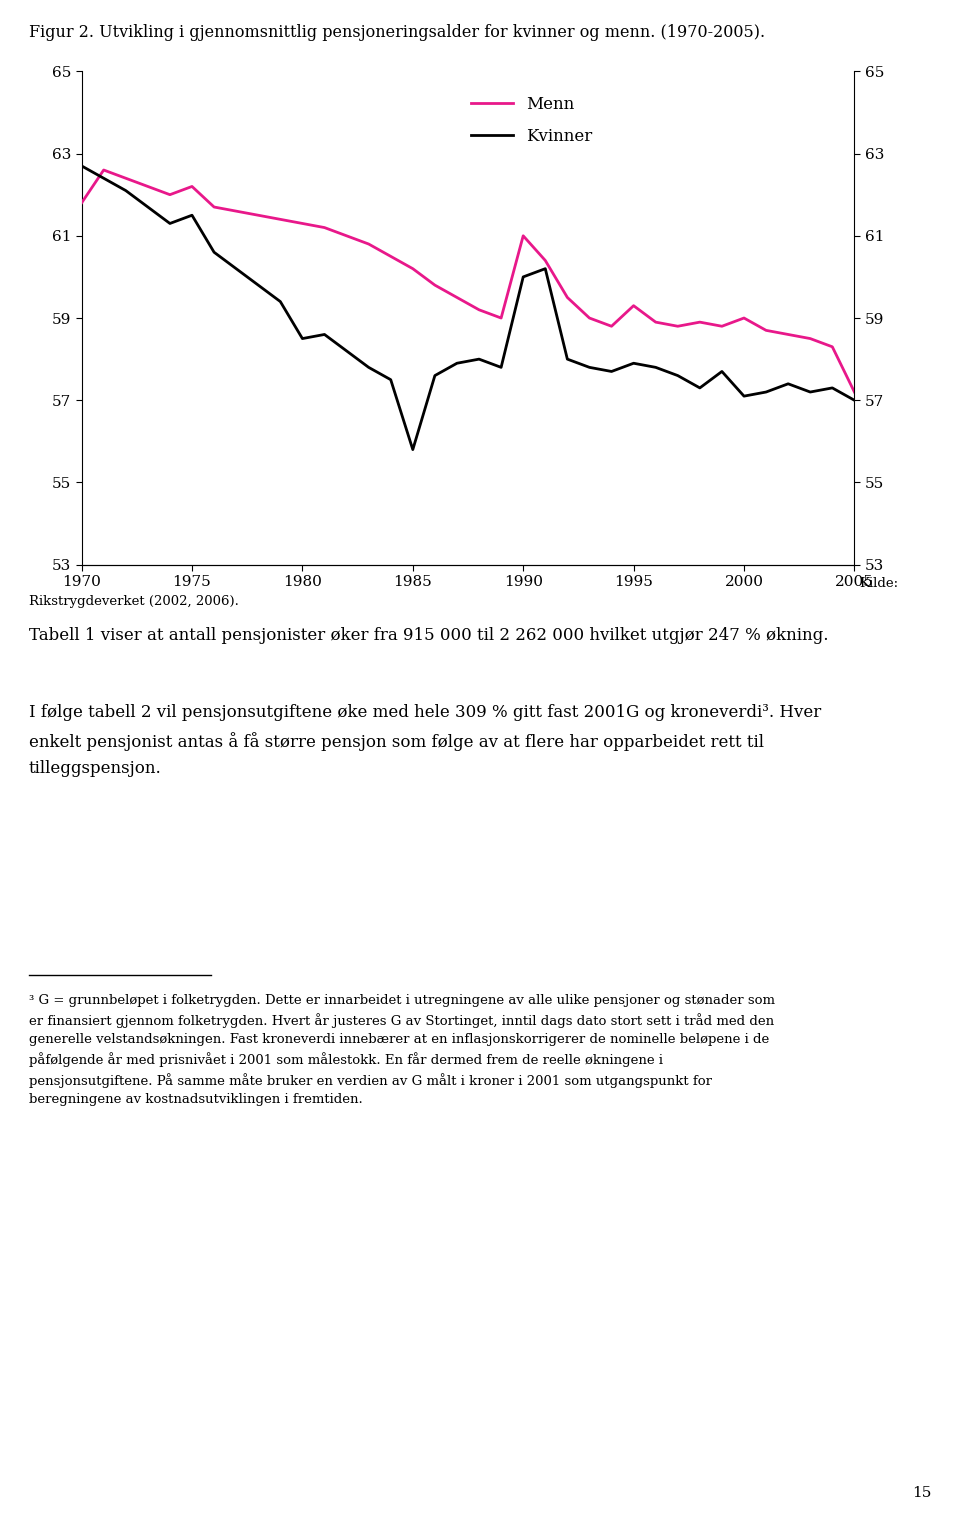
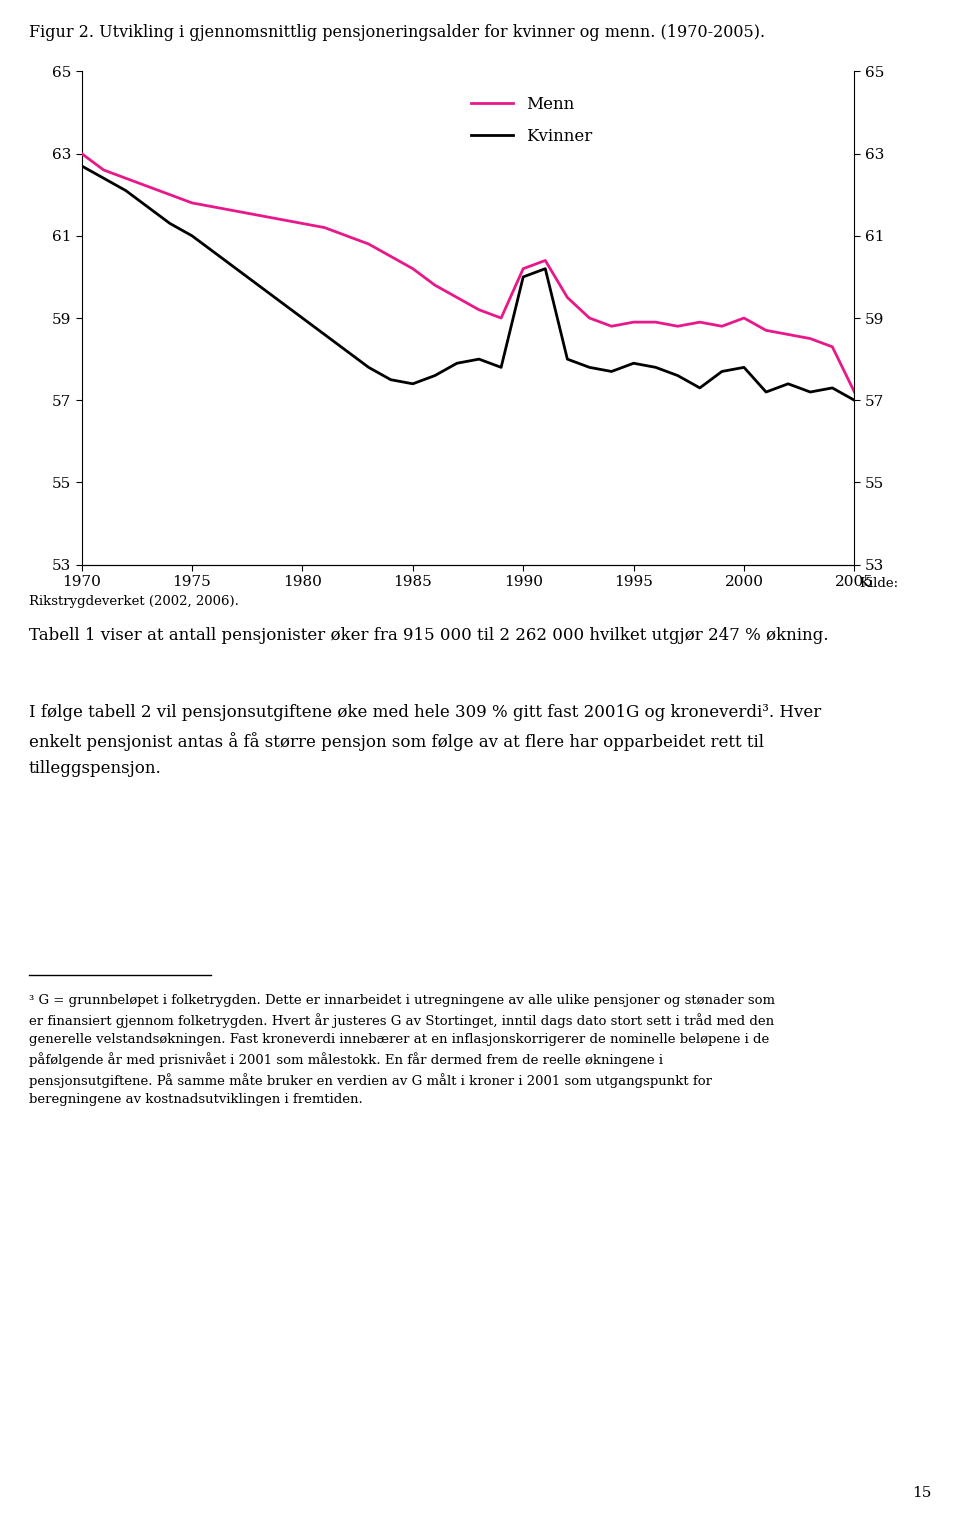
Menn/1970: 61.8 -> 63.0
Menn/1975: 62.2 -> 61.8
Kvinner/1975: 61.5 -> 61.0
Kvinner/1980: 58.5 -> 59.0
Kvinner/1985: 55.8 -> 57.4
Menn/1990: 61.0 -> 60.2
Menn/1995: 59.3 -> 58.9
Kvinner/2000: 57.1 -> 57.8
